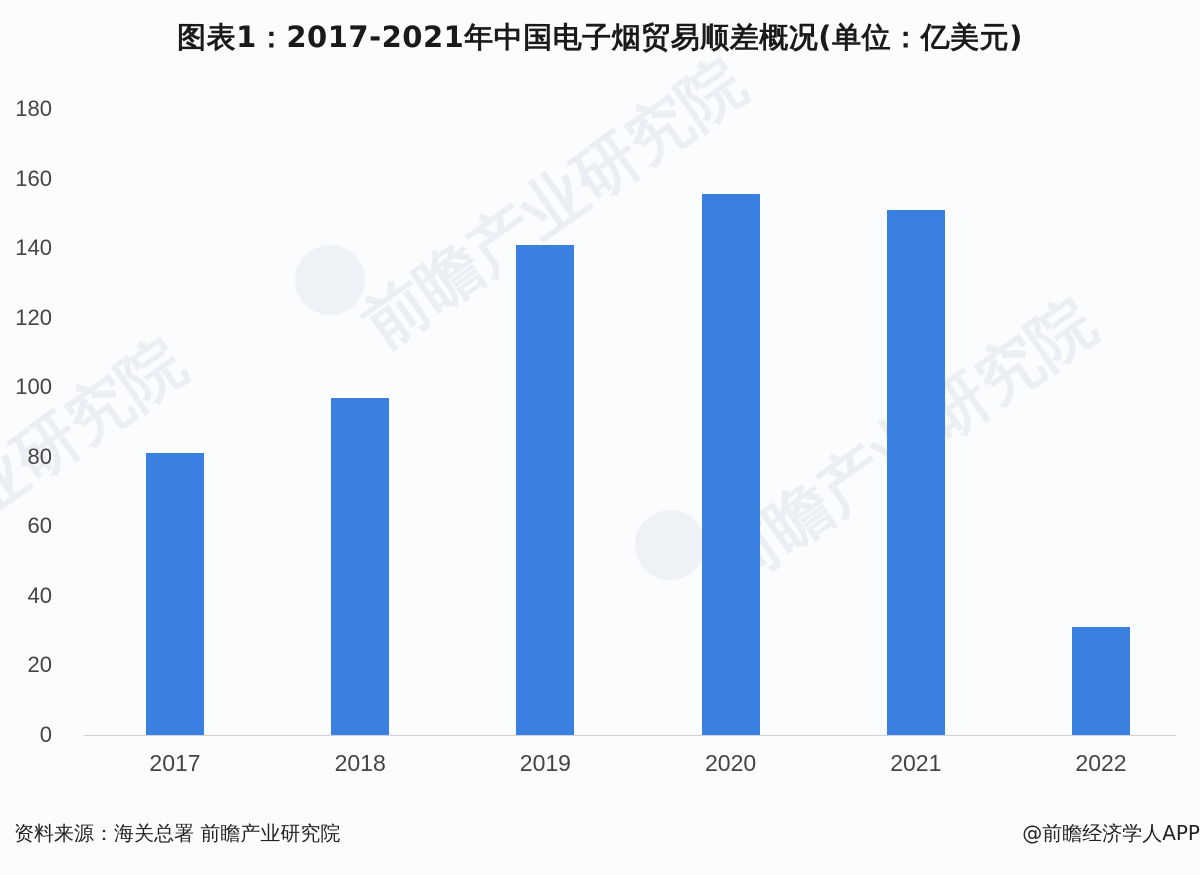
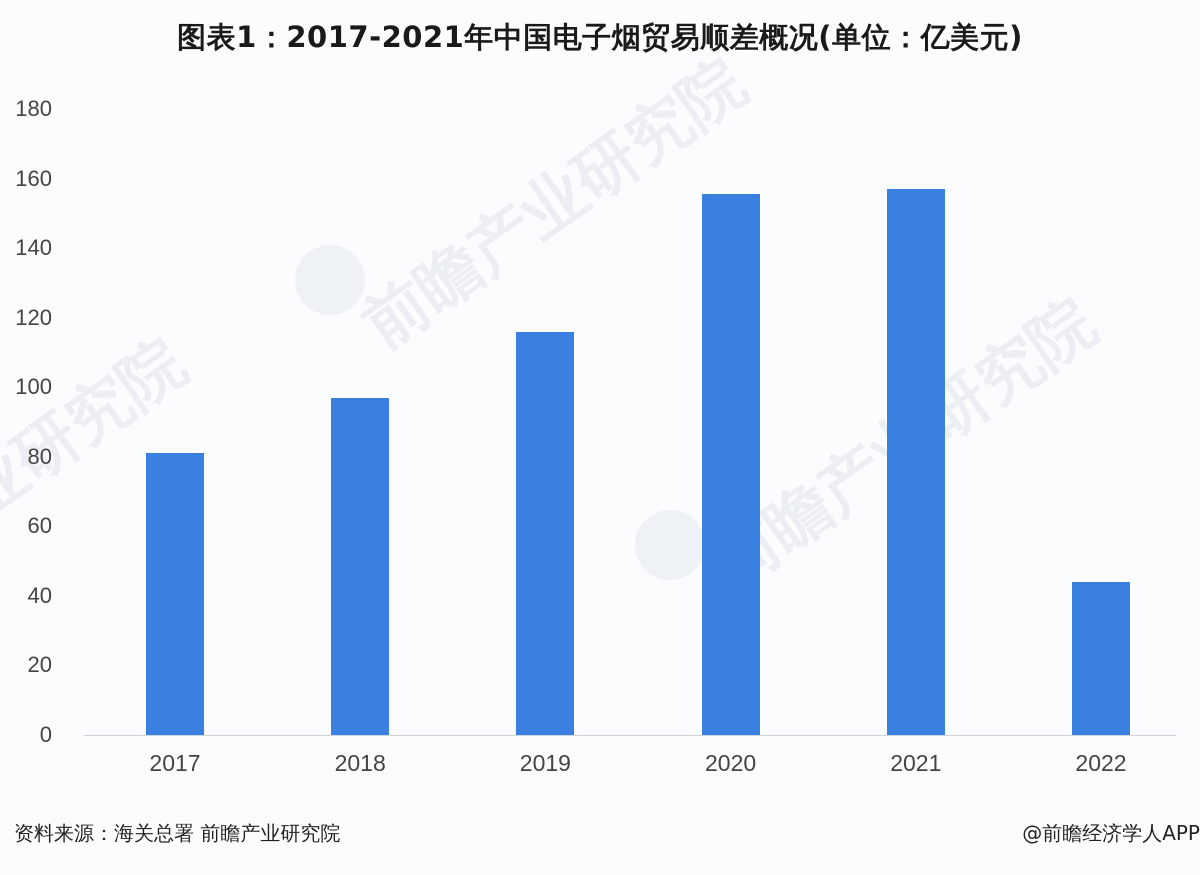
2019: 141 -> 116
2021: 151 -> 157
2022: 31 -> 44
